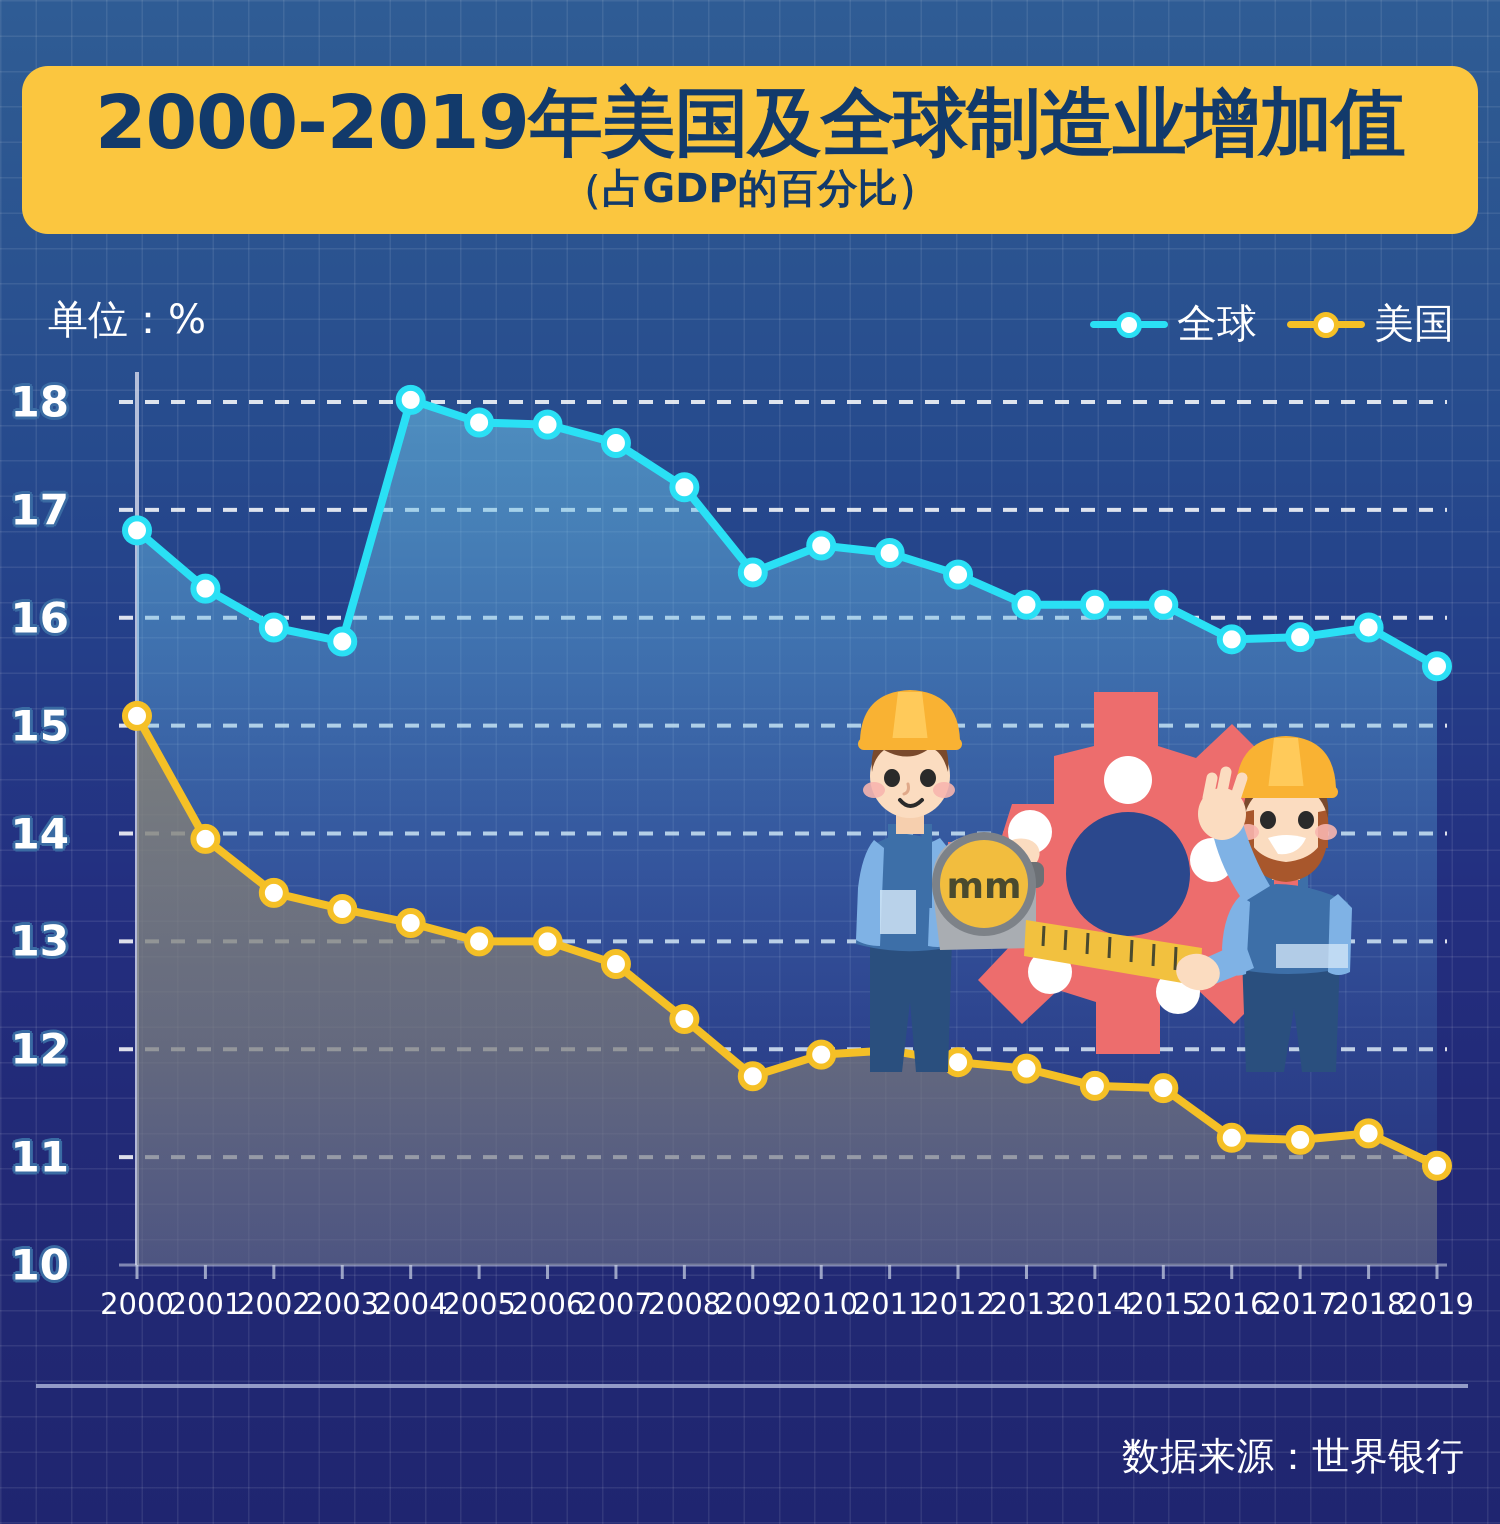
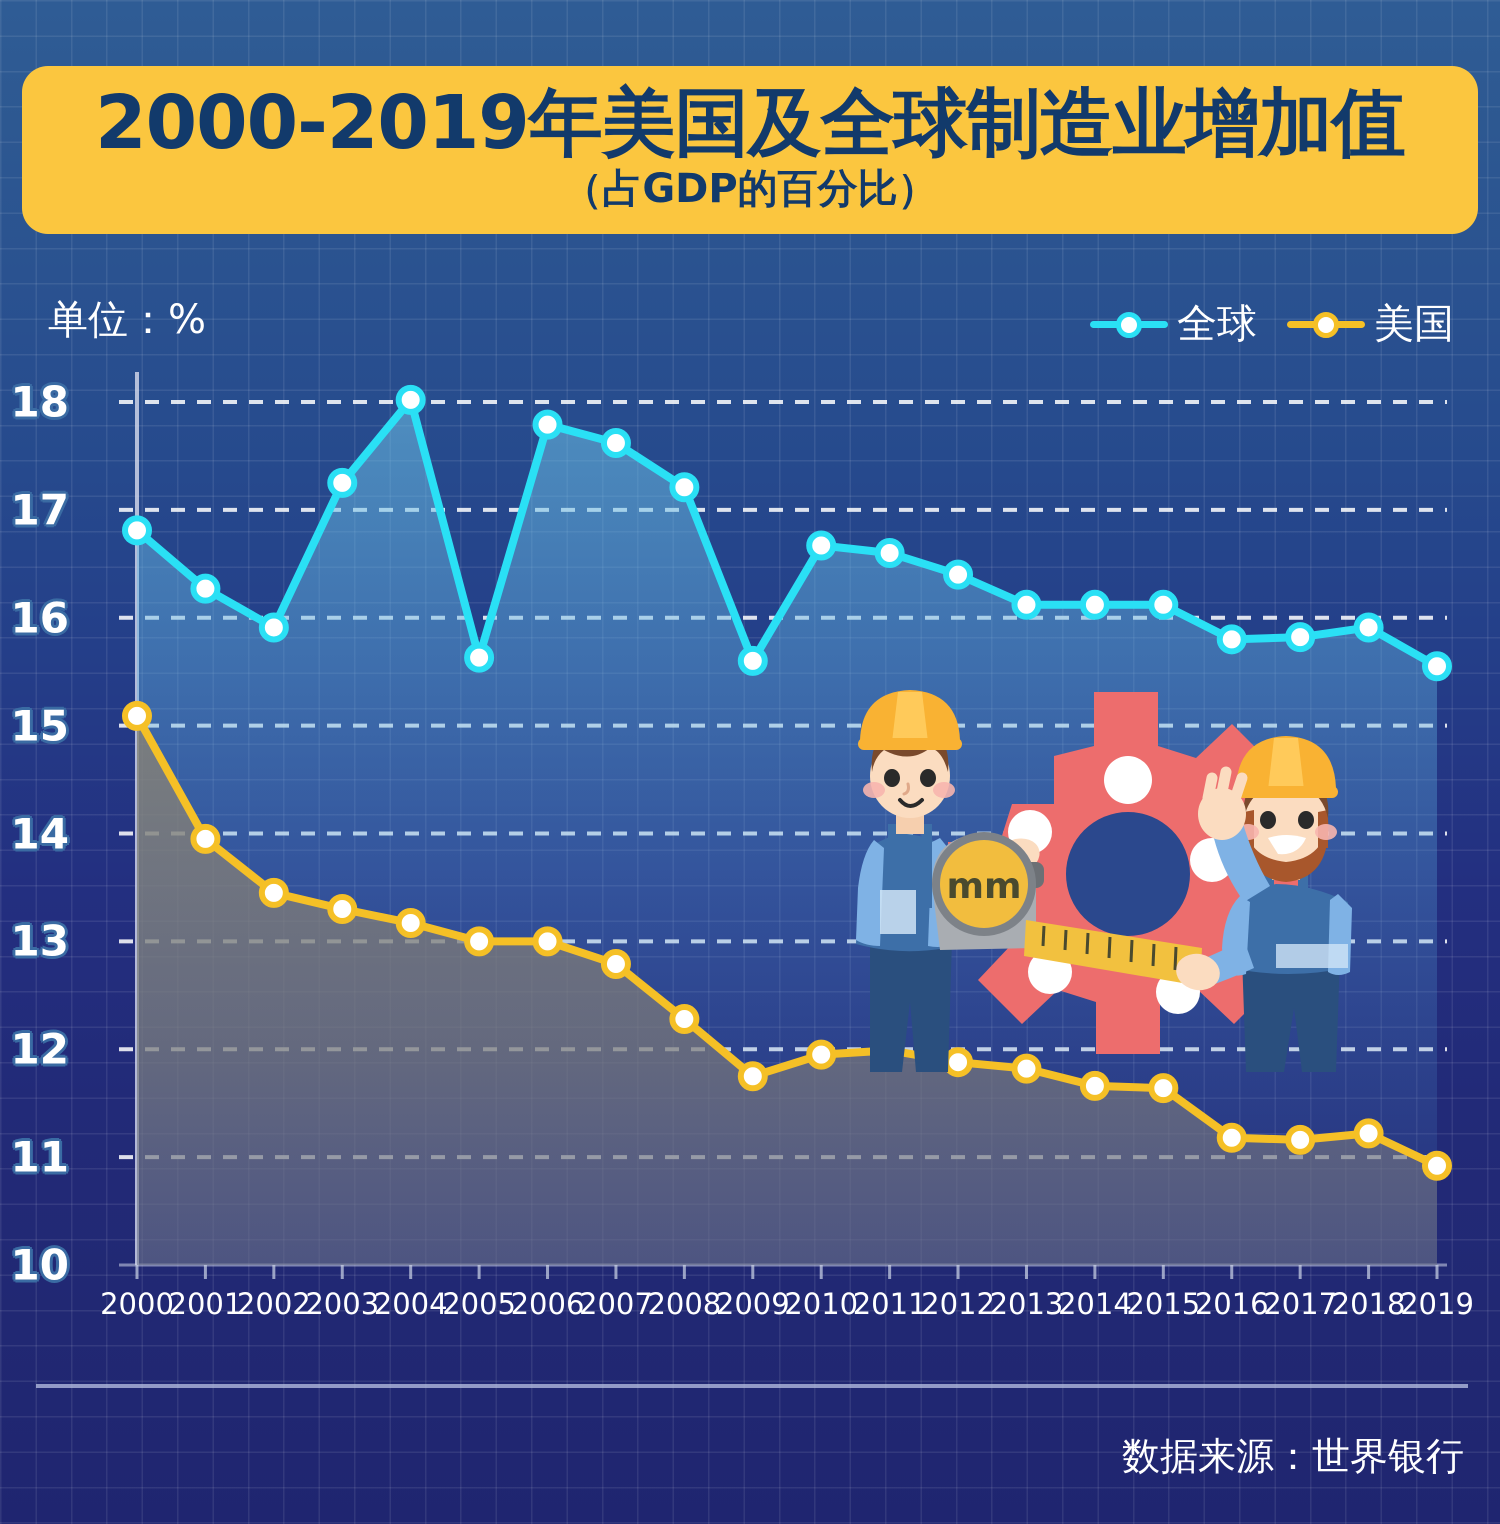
全球/2003: 15.78 -> 17.25
全球/2005: 17.81 -> 15.63
全球/2009: 16.42 -> 15.60
